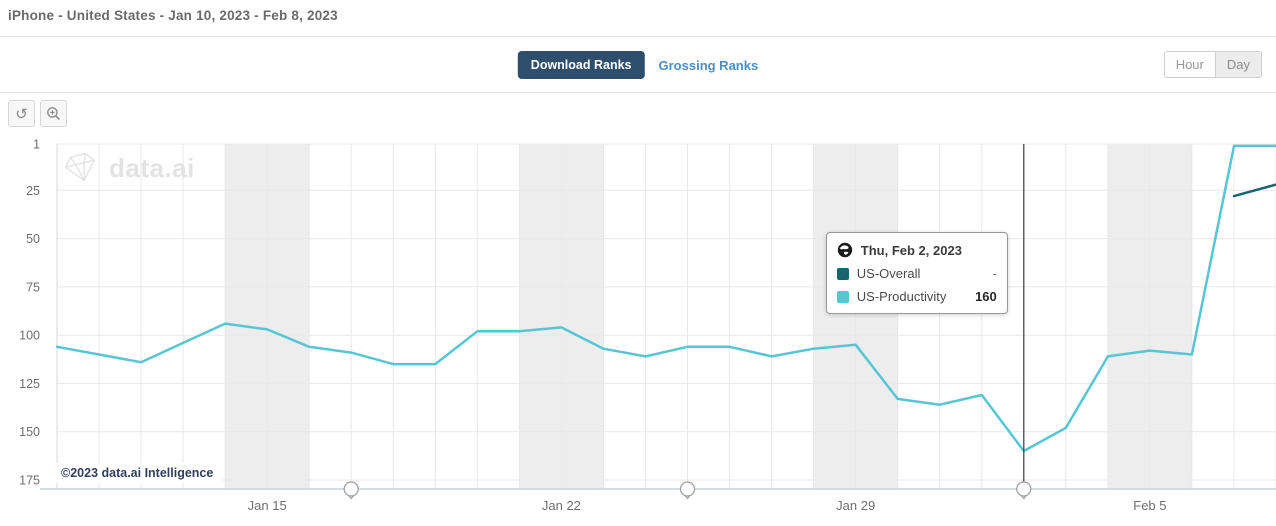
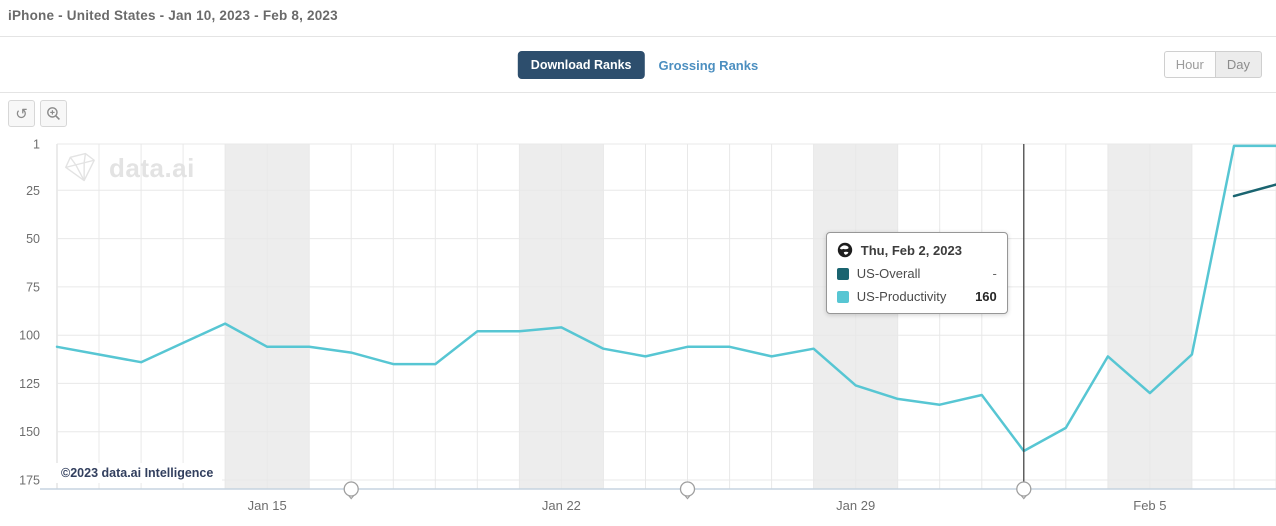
US-Productivity/Jan 15: 97 -> 106
US-Productivity/Jan 29: 105 -> 126
US-Productivity/Feb 5: 108 -> 130
